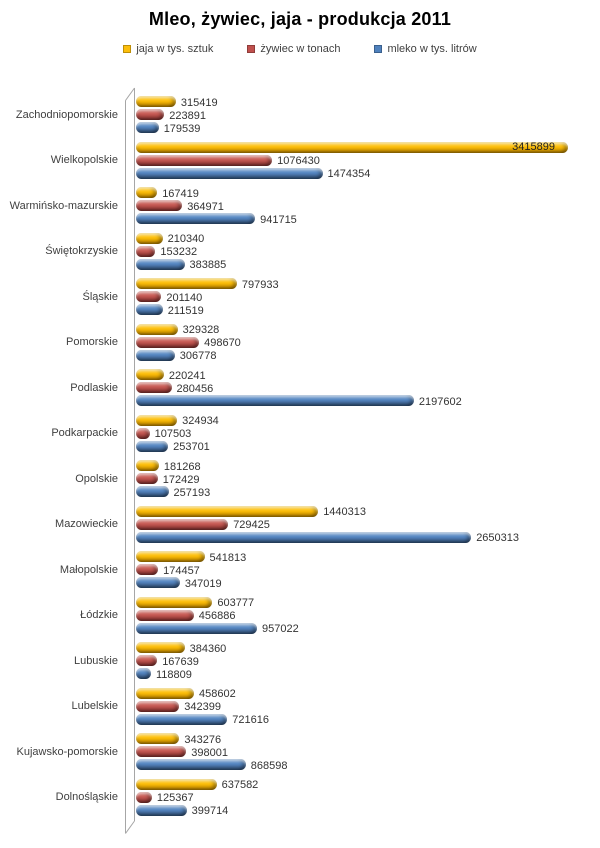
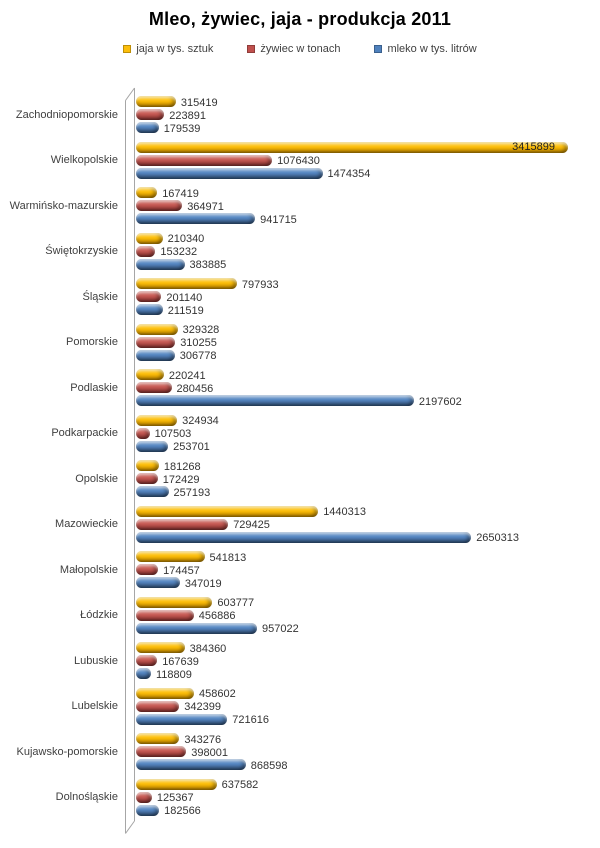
żywiec w tonach/Pomorskie: 498670 -> 310255
mleko w tys. litrów/Dolnośląskie: 399714 -> 182566
